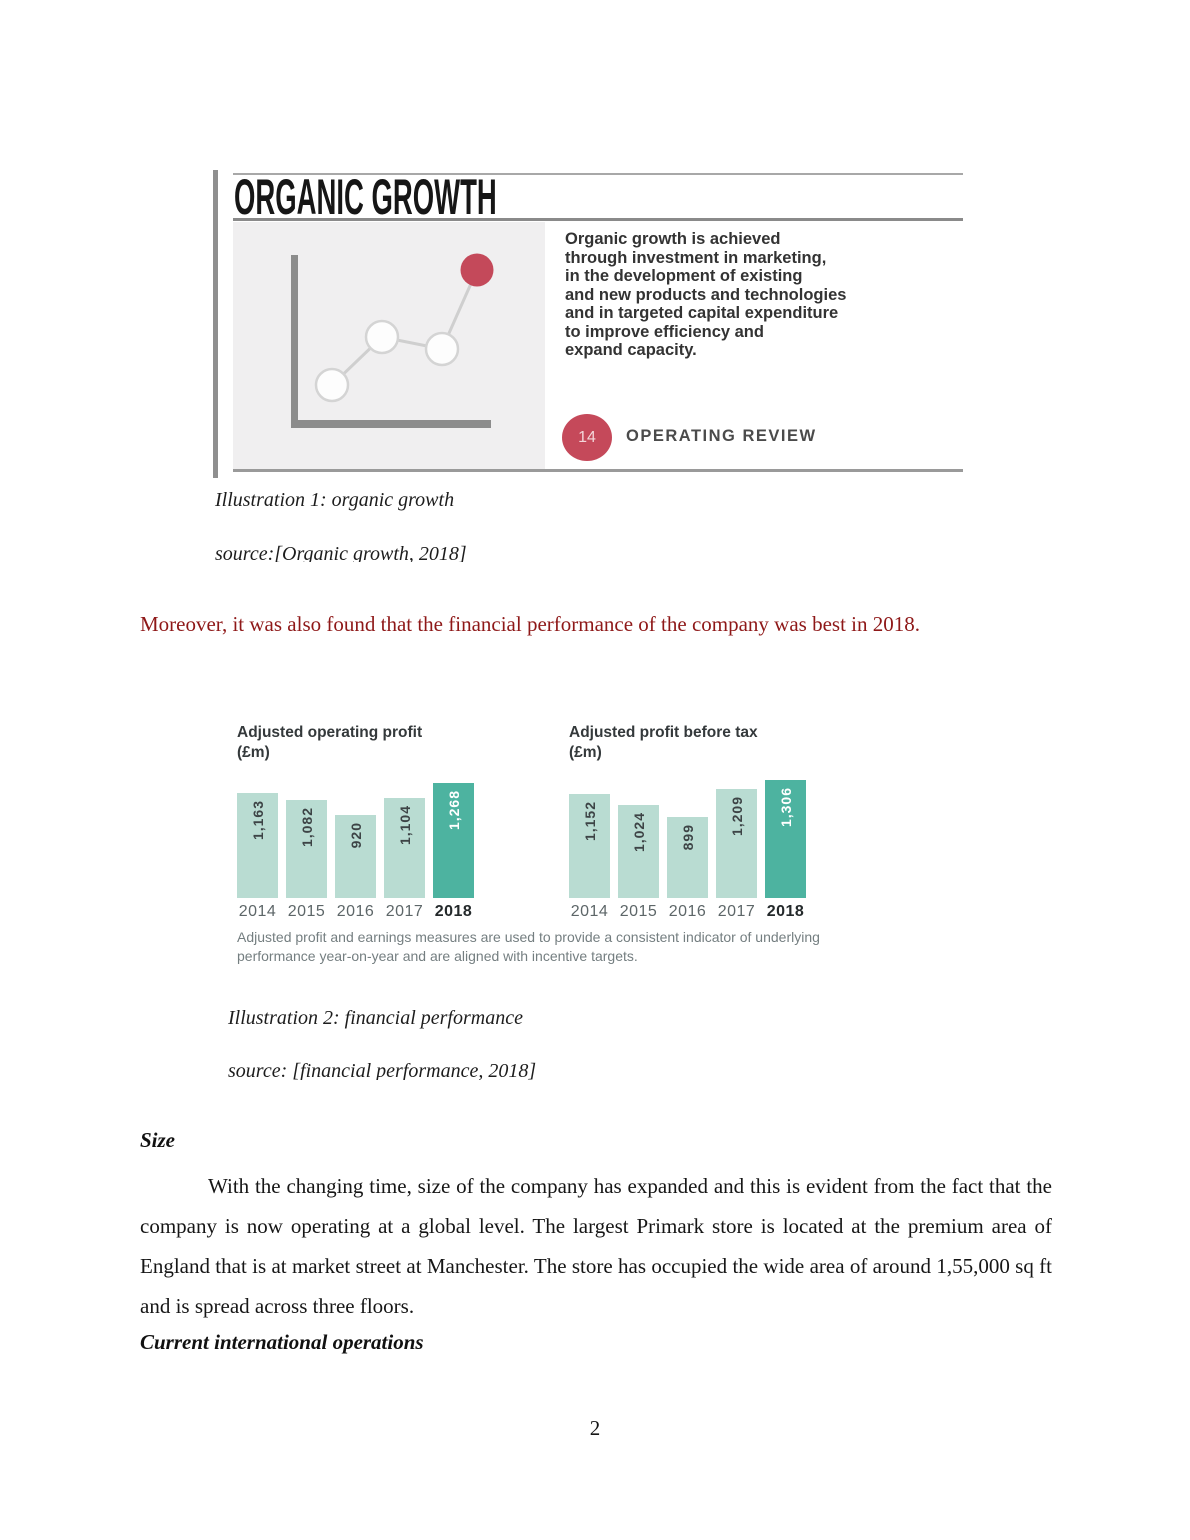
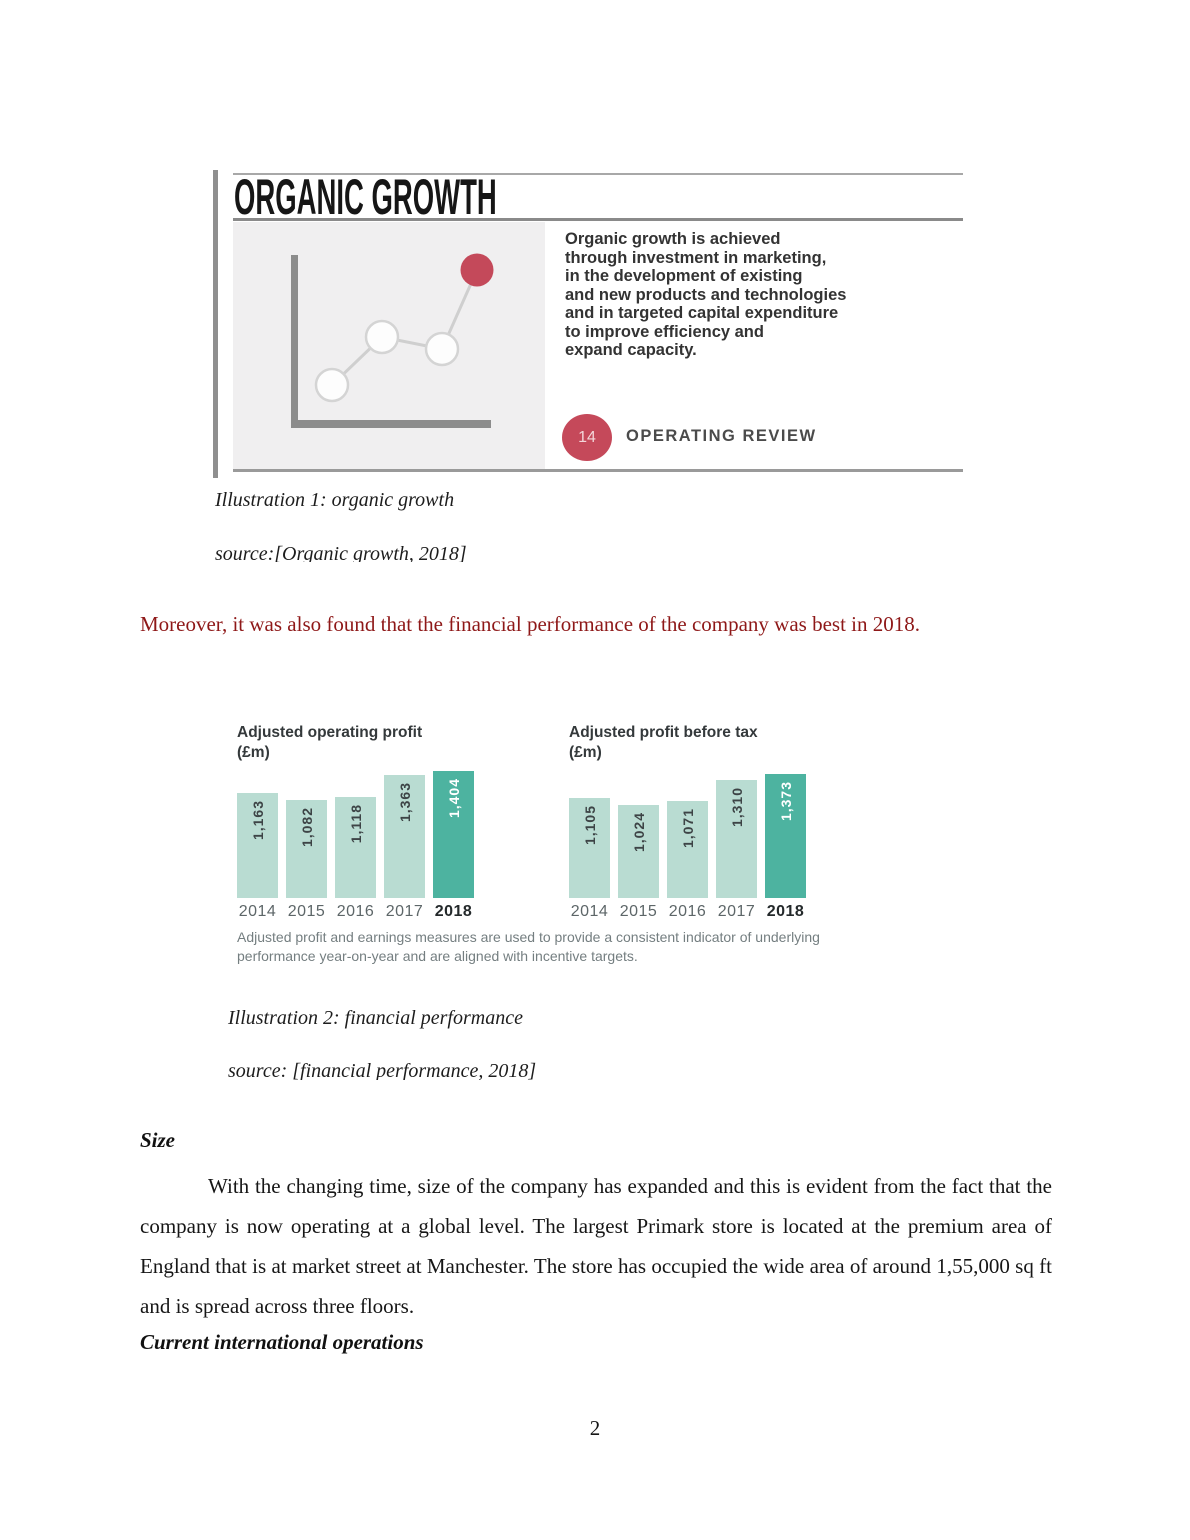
Adjusted operating profit (£m)/2016: 920 -> 1,118
Adjusted operating profit (£m)/2017: 1,104 -> 1,363
Adjusted operating profit (£m)/2018: 1,268 -> 1,404
Adjusted profit before tax (£m)/2014: 1,152 -> 1,105
Adjusted profit before tax (£m)/2016: 899 -> 1,071
Adjusted profit before tax (£m)/2017: 1,209 -> 1,310
Adjusted profit before tax (£m)/2018: 1,306 -> 1,373
